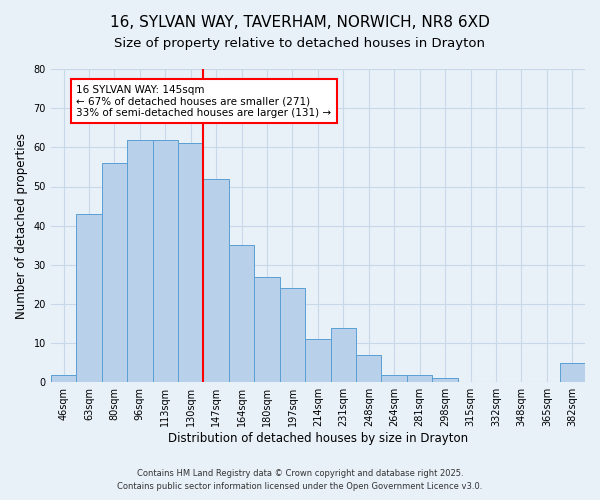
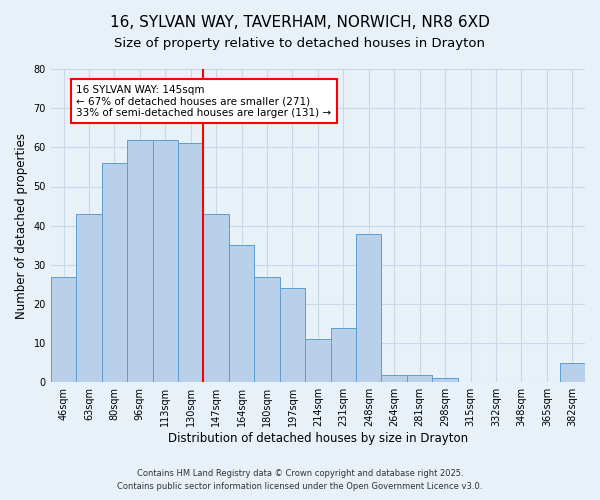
46sqm: 2 -> 27
147sqm: 52 -> 43
248sqm: 7 -> 38
